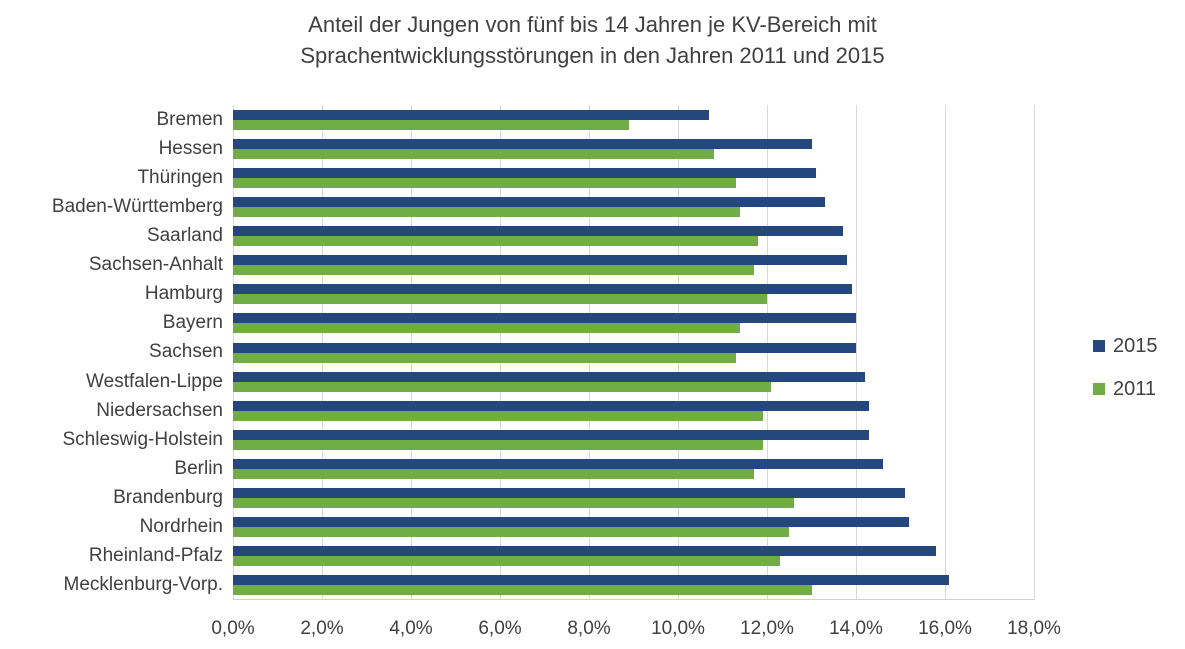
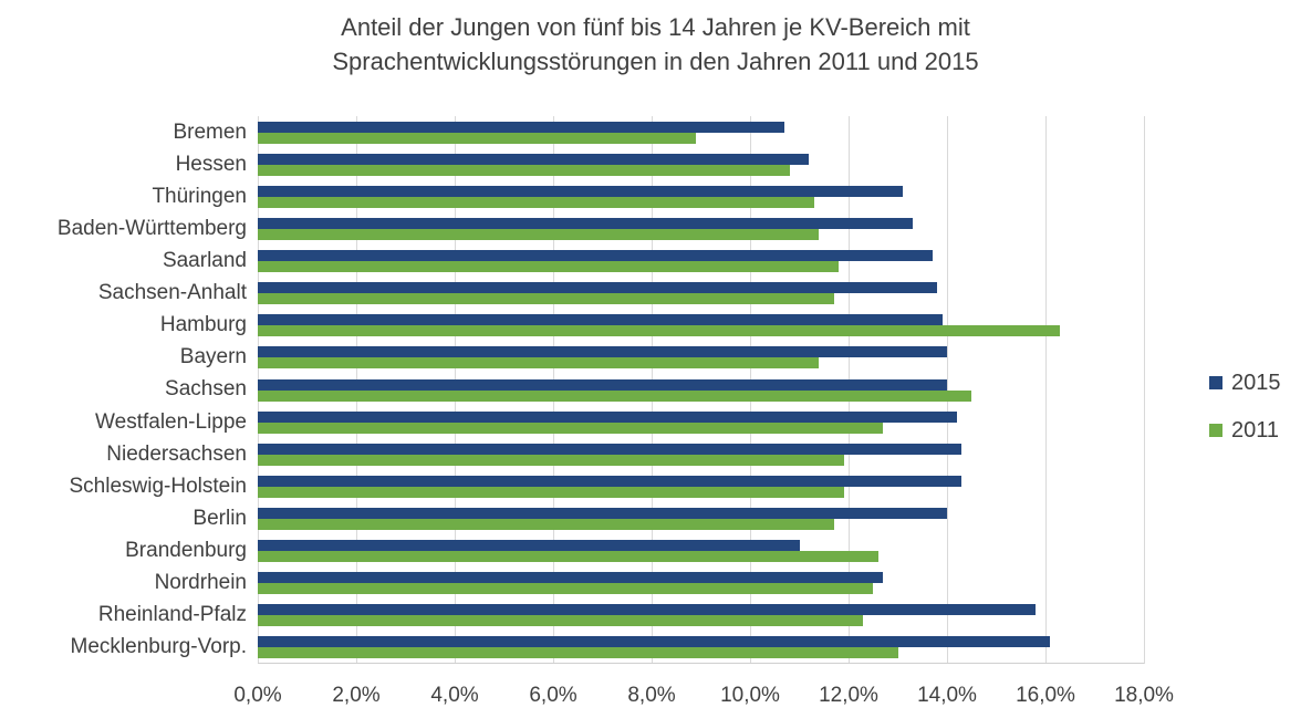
2015/Hessen: 13,0% -> 11,2%
2011/Hamburg: 12,0% -> 16,3%
2011/Sachsen: 11,3% -> 14,5%
2011/Westfalen-Lippe: 12,1% -> 12,7%
2015/Berlin: 14,6% -> 14,0%
2015/Brandenburg: 15,1% -> 11,0%
2015/Nordrhein: 15,2% -> 12,7%
